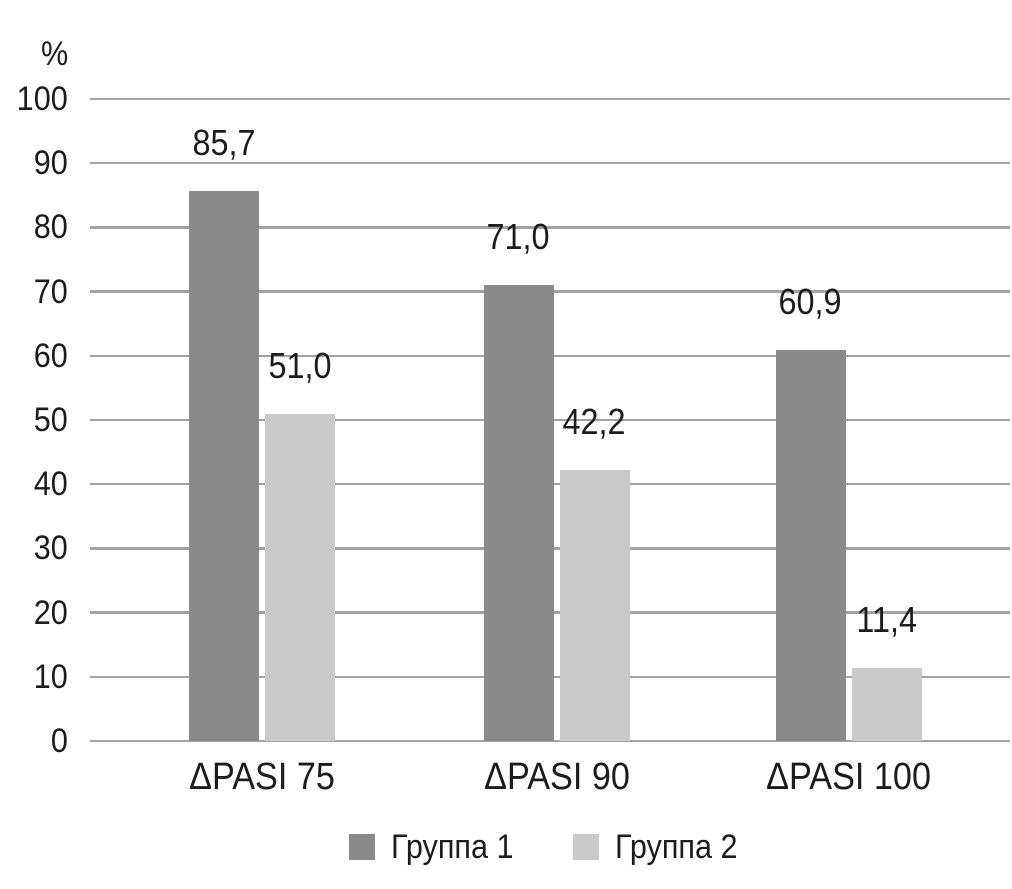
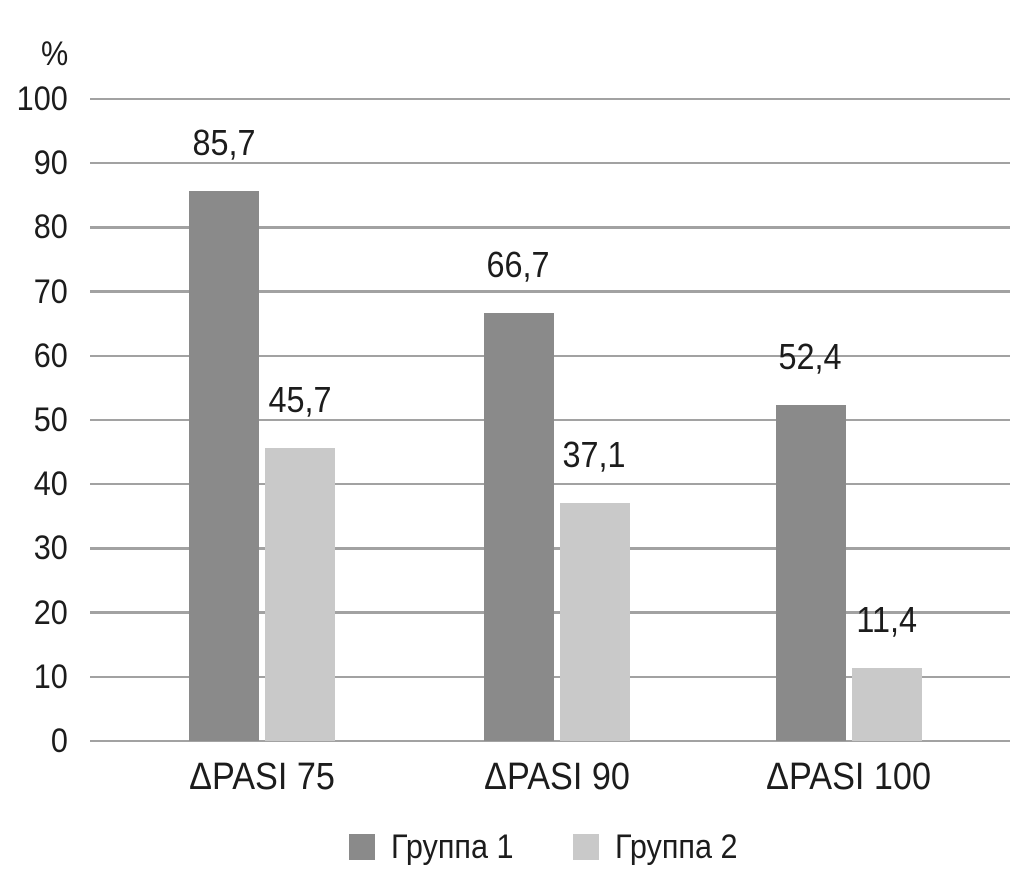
Группа 2/ΔPASI 75: 51,0 -> 45,7
Группа 1/ΔPASI 90: 71,0 -> 66,7
Группа 2/ΔPASI 90: 42,2 -> 37,1
Группа 1/ΔPASI 100: 60,9 -> 52,4
